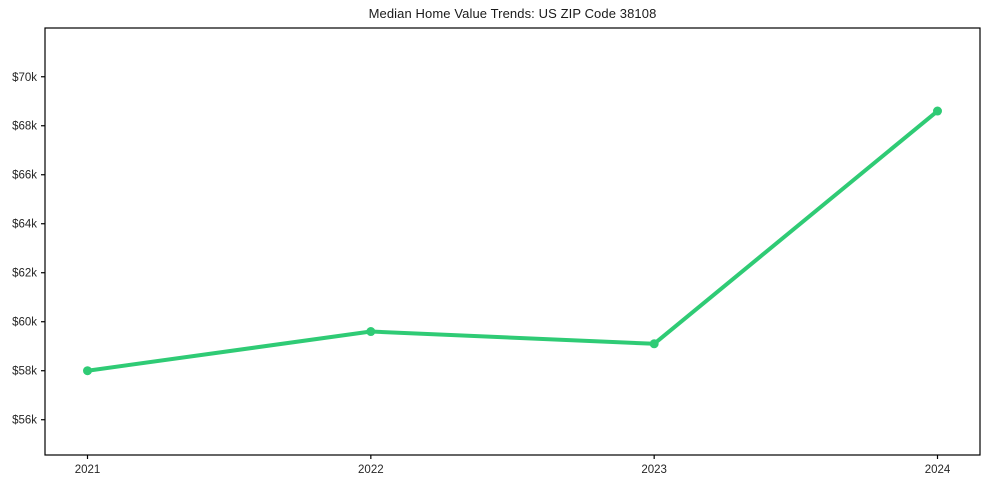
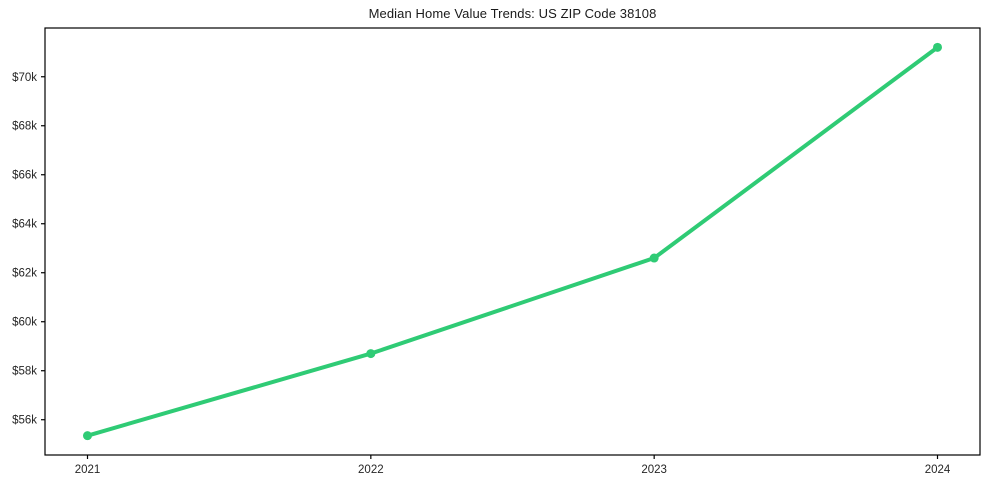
2021: $58.0k -> $55.4k
2022: $59.6k -> $58.7k
2023: $59.1k -> $62.6k
2024: $68.6k -> $71.2k
